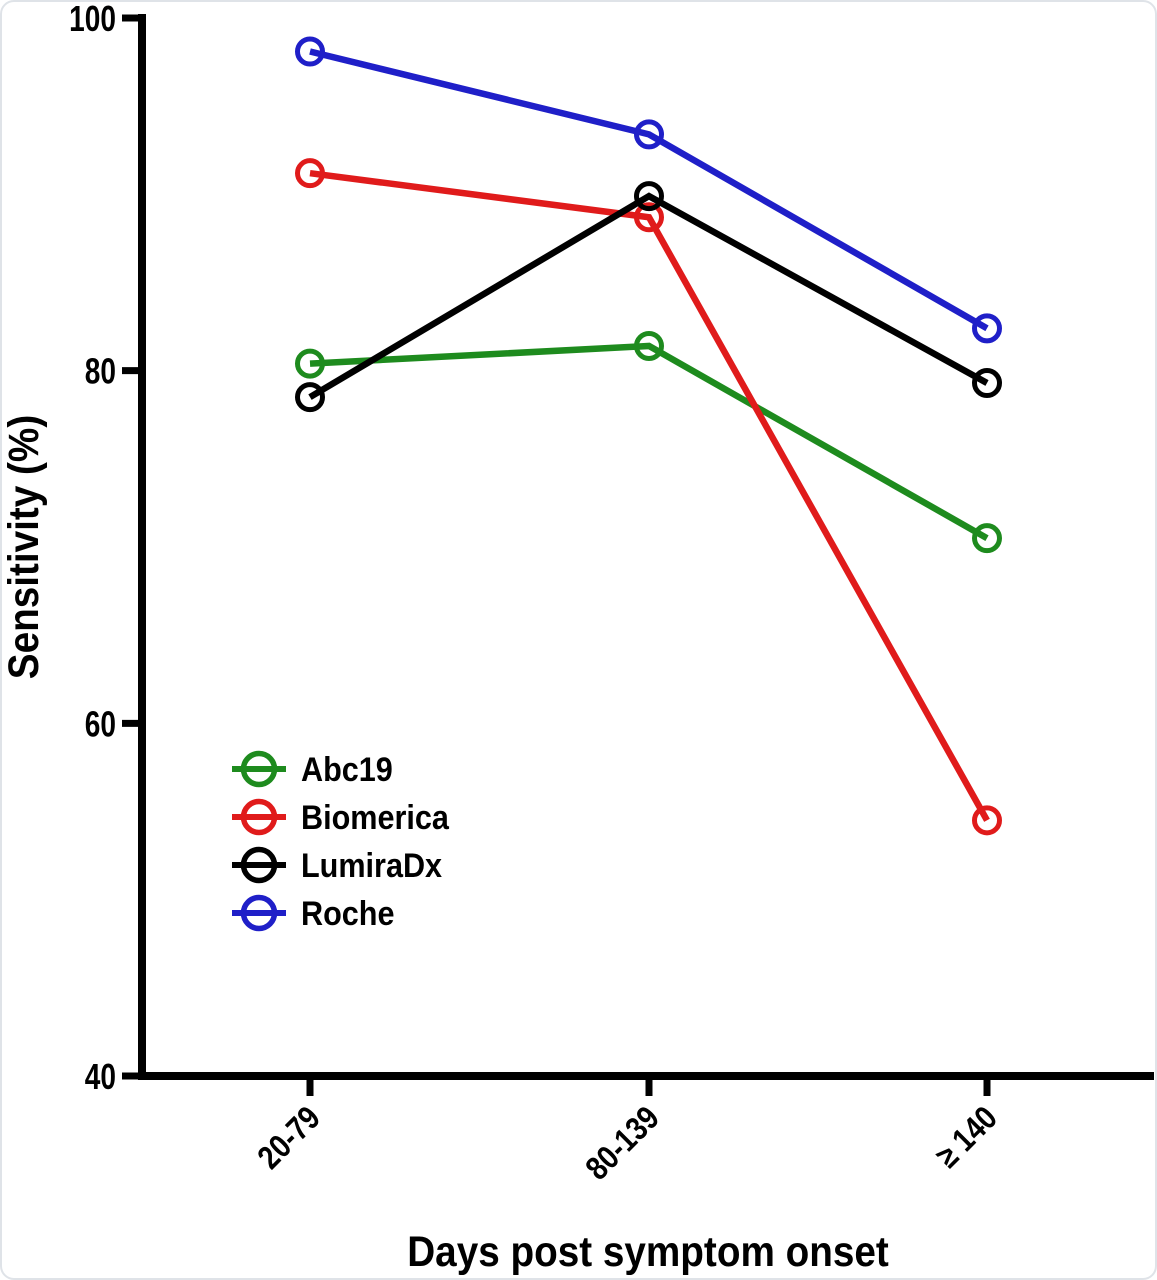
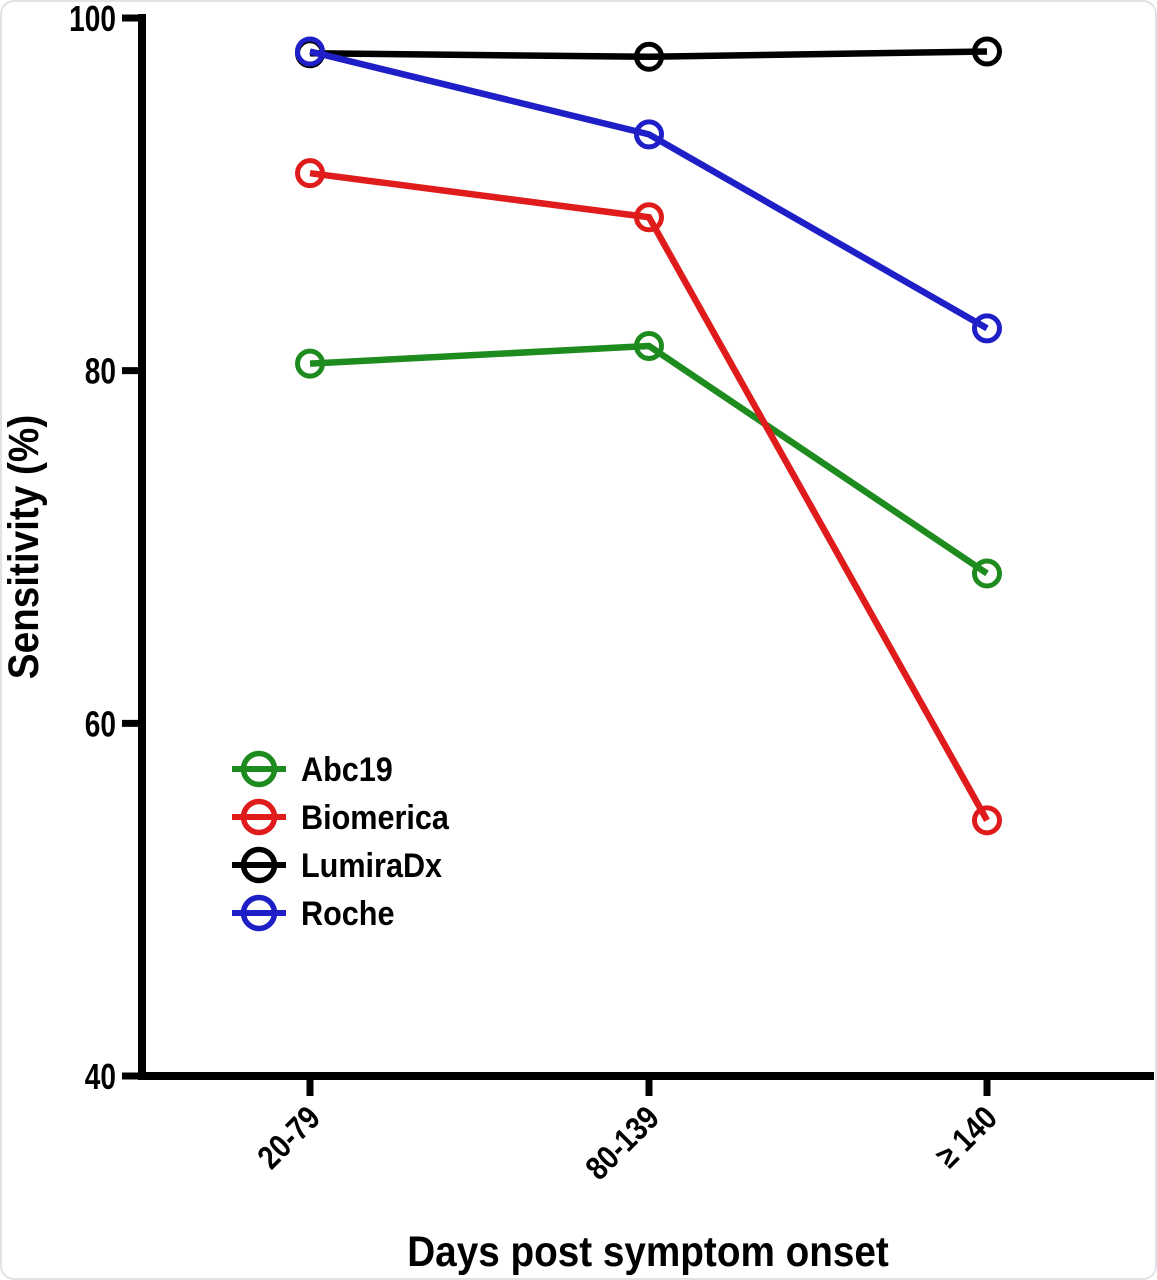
LumiraDx/20-79: 78.5 -> 98.0
LumiraDx/80-139: 89.9 -> 97.8
Abc19/≥ 140: 70.5 -> 68.5
LumiraDx/≥ 140: 79.3 -> 98.1
